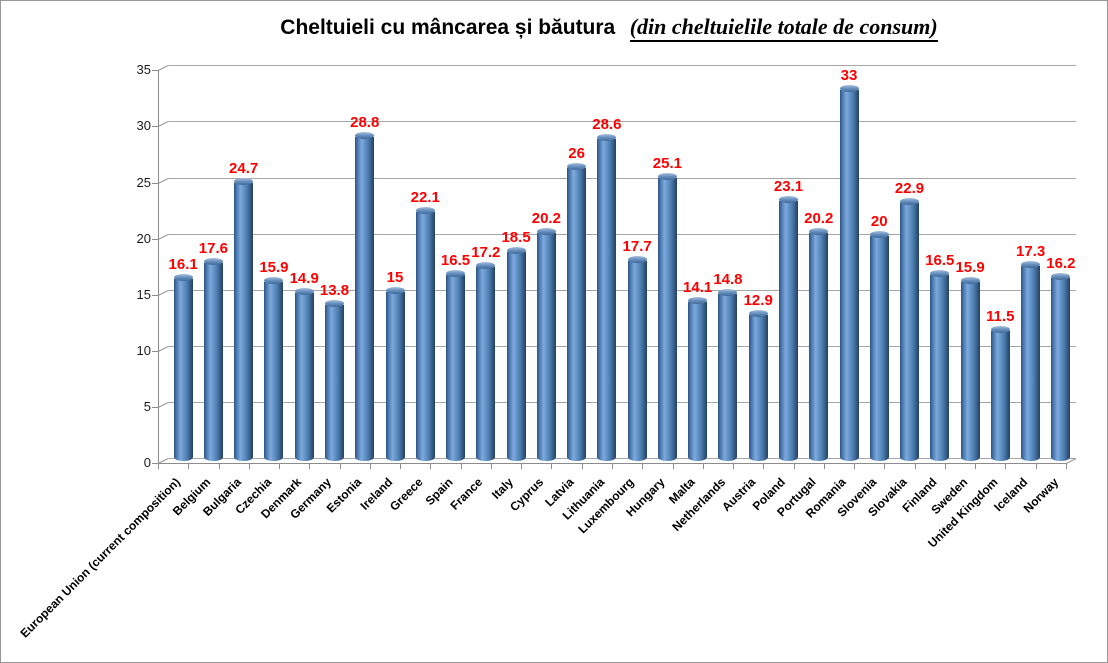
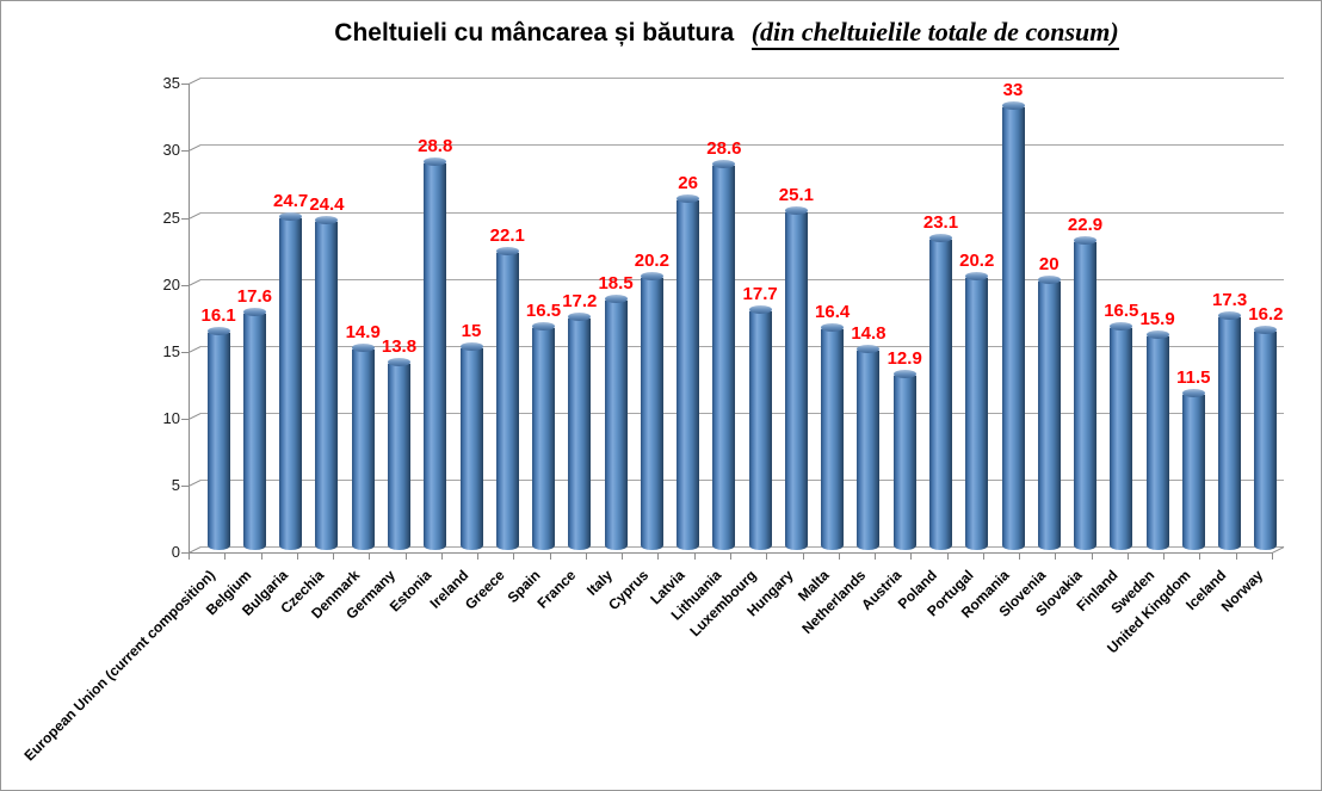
Czechia: 15.9 -> 24.4
Malta: 14.1 -> 16.4
